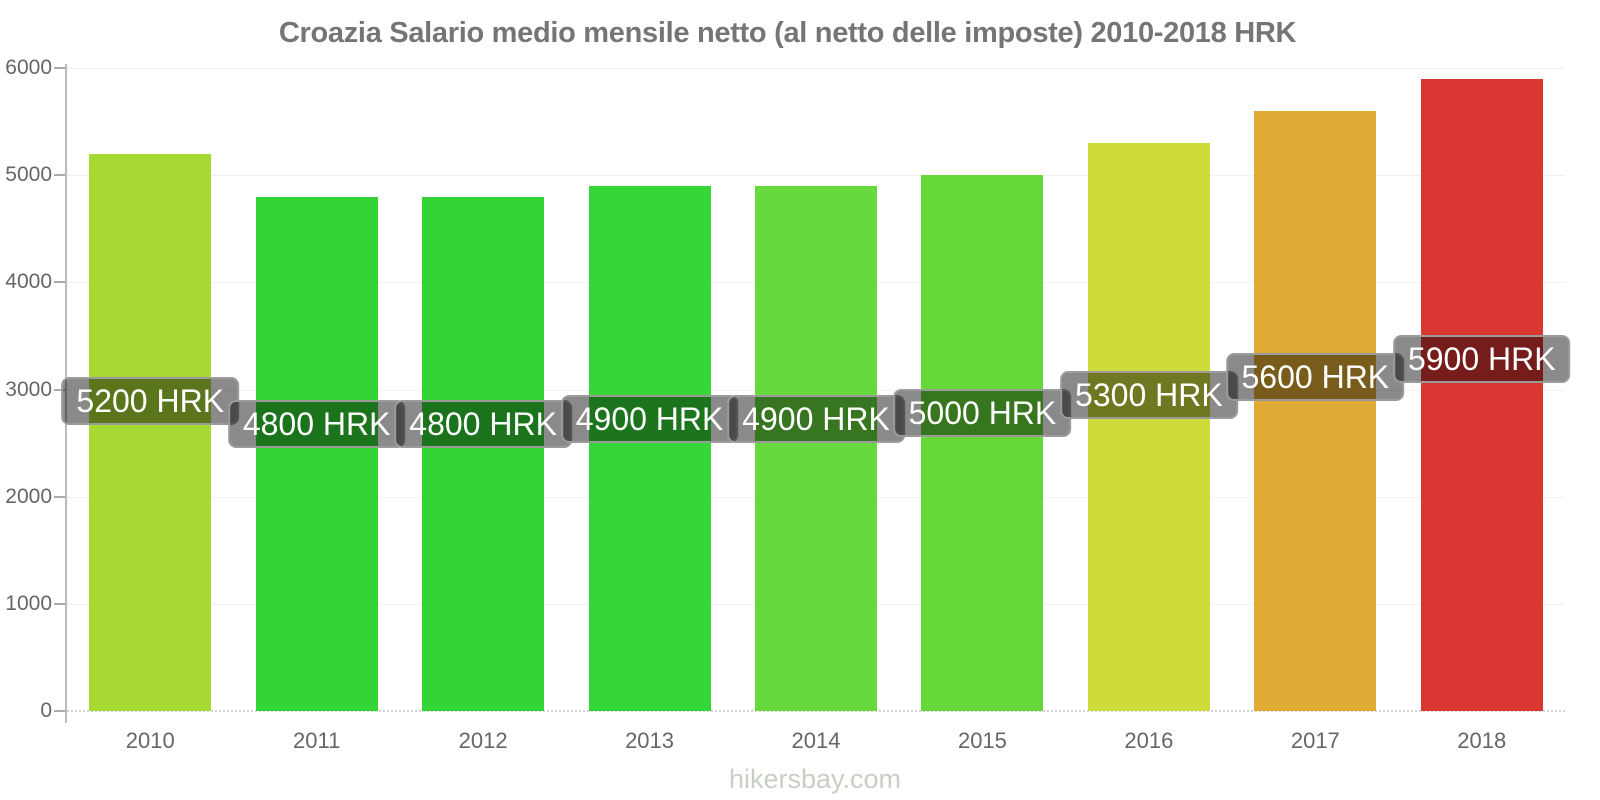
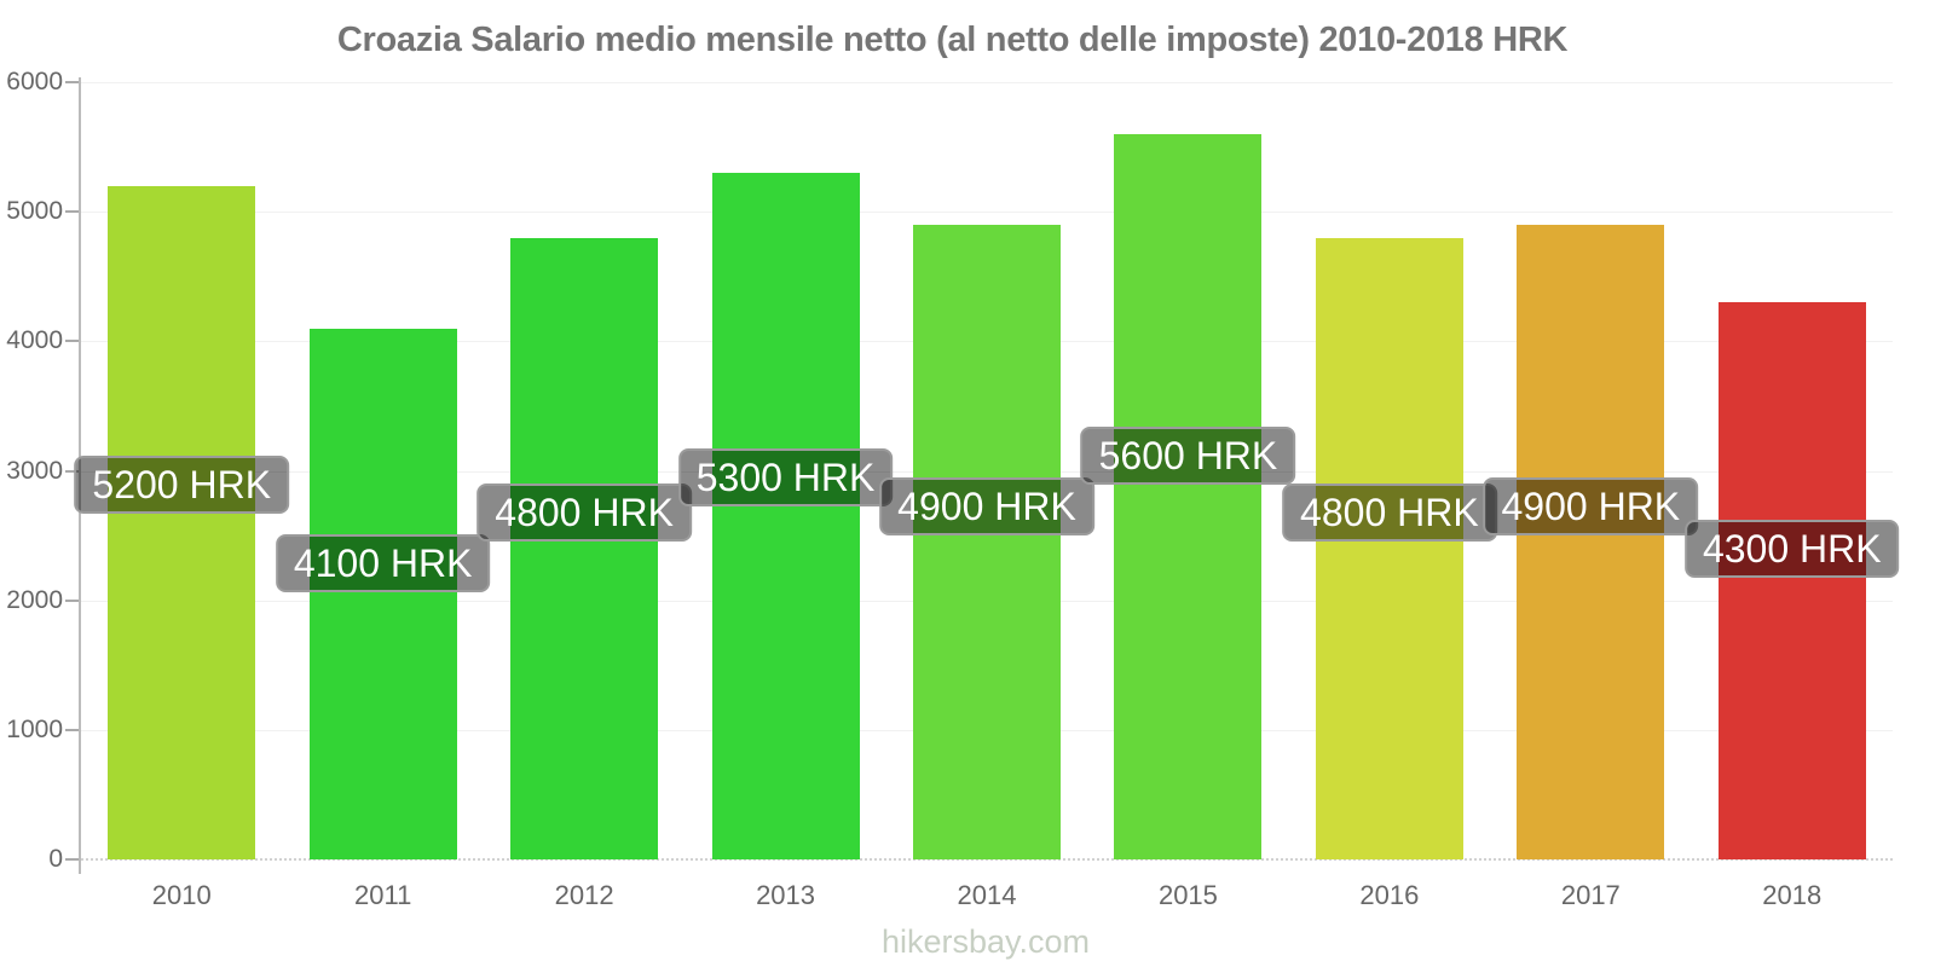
2011: 4800 -> 4100
2013: 4900 -> 5300
2015: 5000 -> 5600
2016: 5300 -> 4800
2017: 5600 -> 4900
2018: 5900 -> 4300
